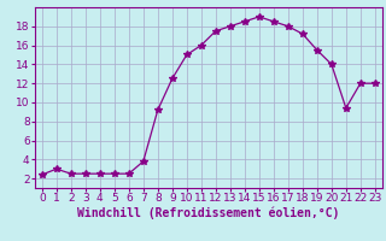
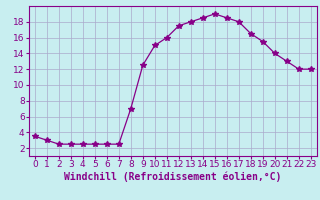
0: 2.4 -> 3.5
7: 3.8 -> 2.5
8: 9.2 -> 7.0
18: 17.2 -> 16.5
21: 9.4 -> 13.0
